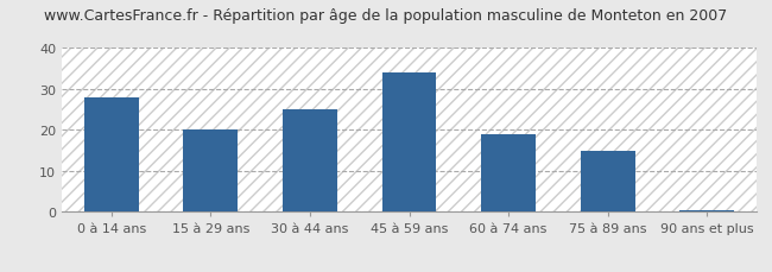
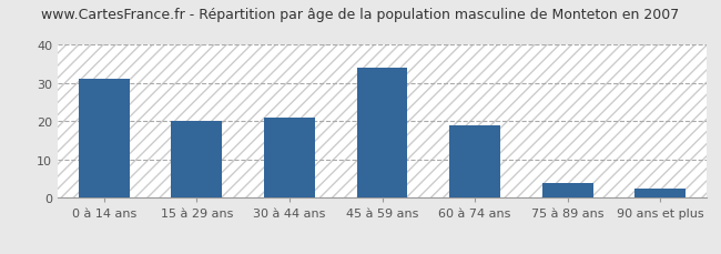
0 à 14 ans: 28.0 -> 31.0
30 à 44 ans: 25.0 -> 21.0
75 à 89 ans: 15.0 -> 4.0
90 ans et plus: 0.4 -> 2.5
